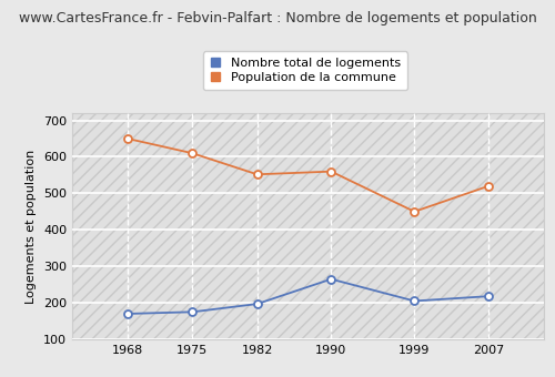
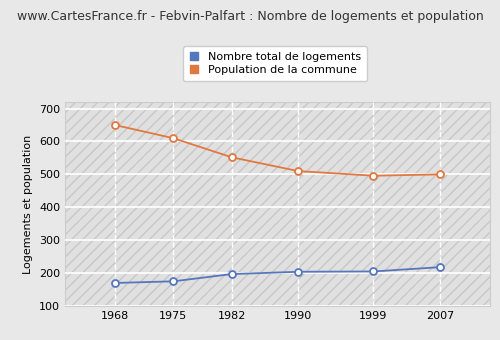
Nombre total de logements/1990: 265 -> 204
Population de la commune/1990: 560 -> 510
Population de la commune/1999: 450 -> 496
Population de la commune/2007: 520 -> 500
